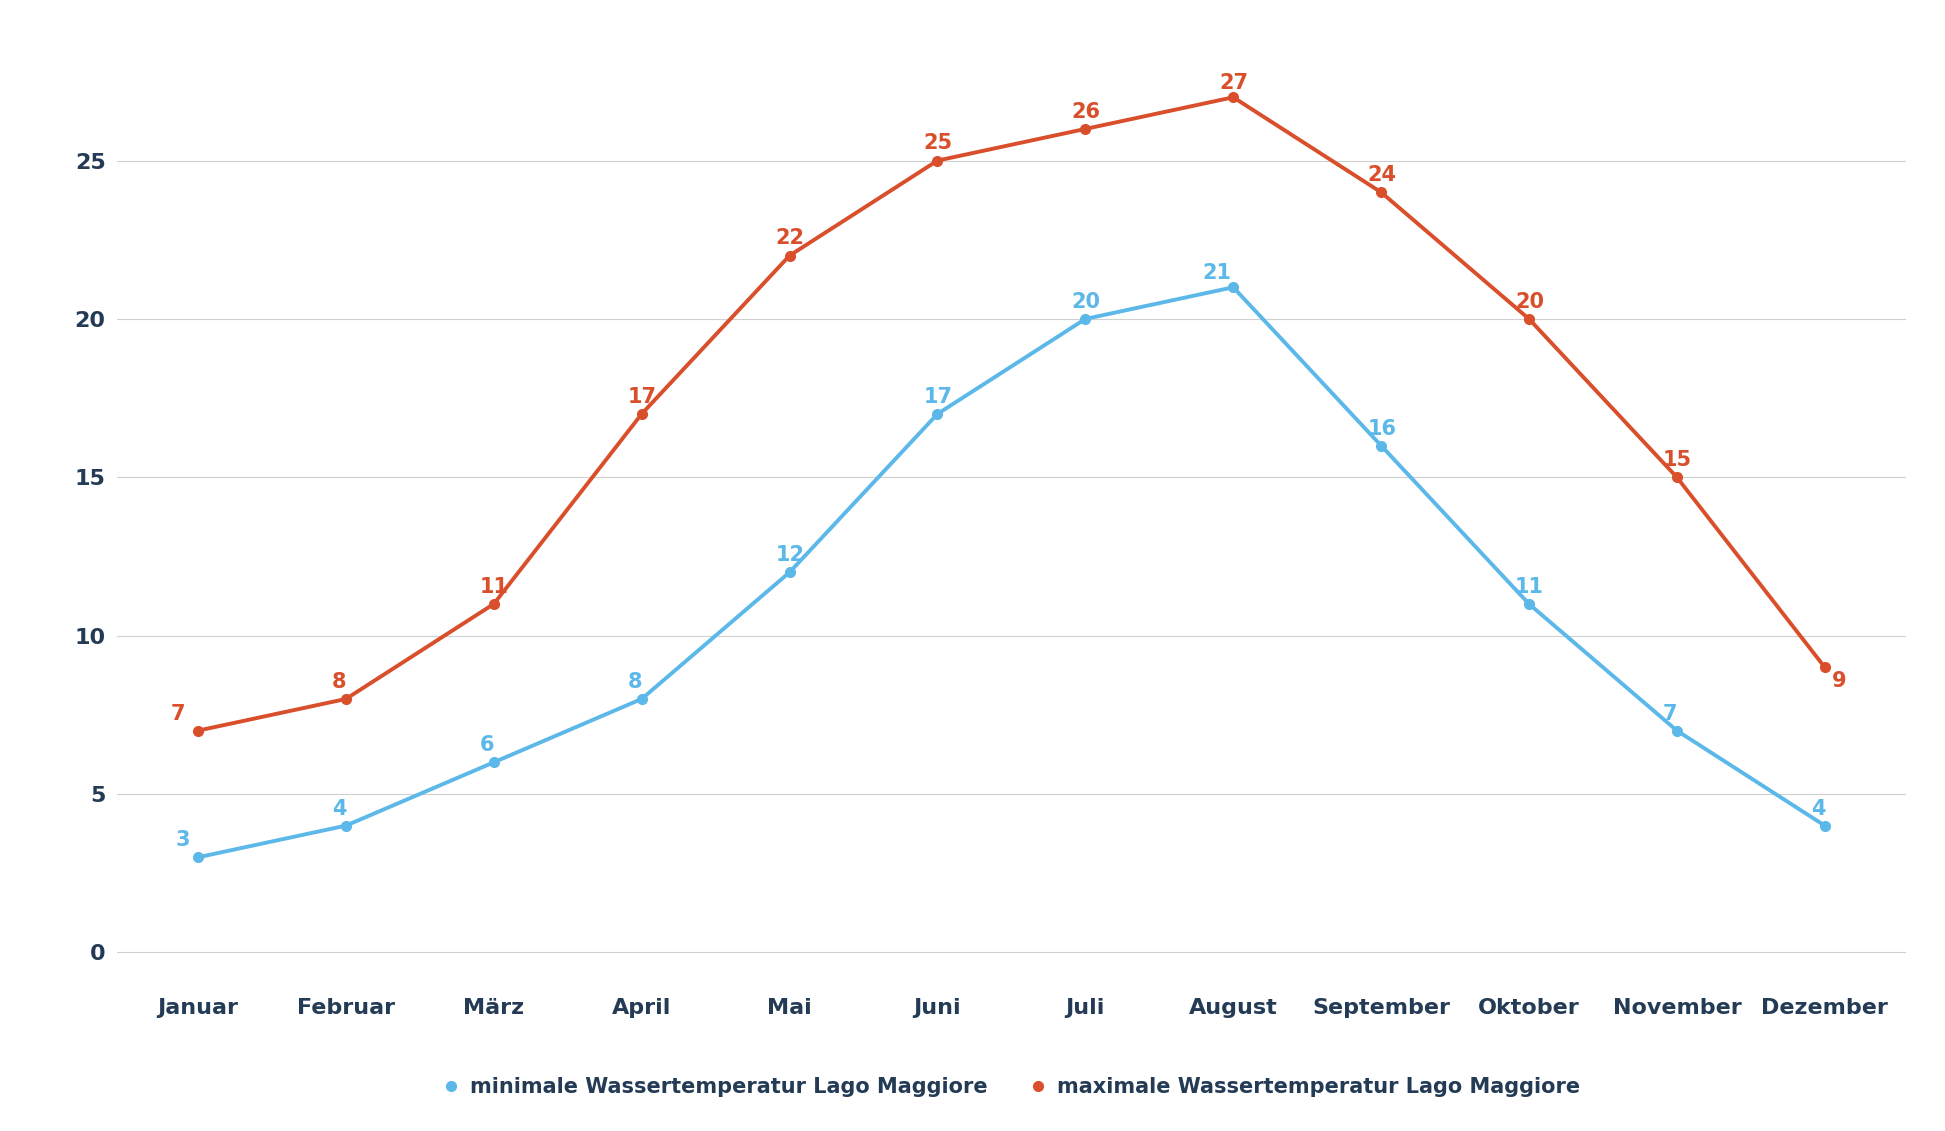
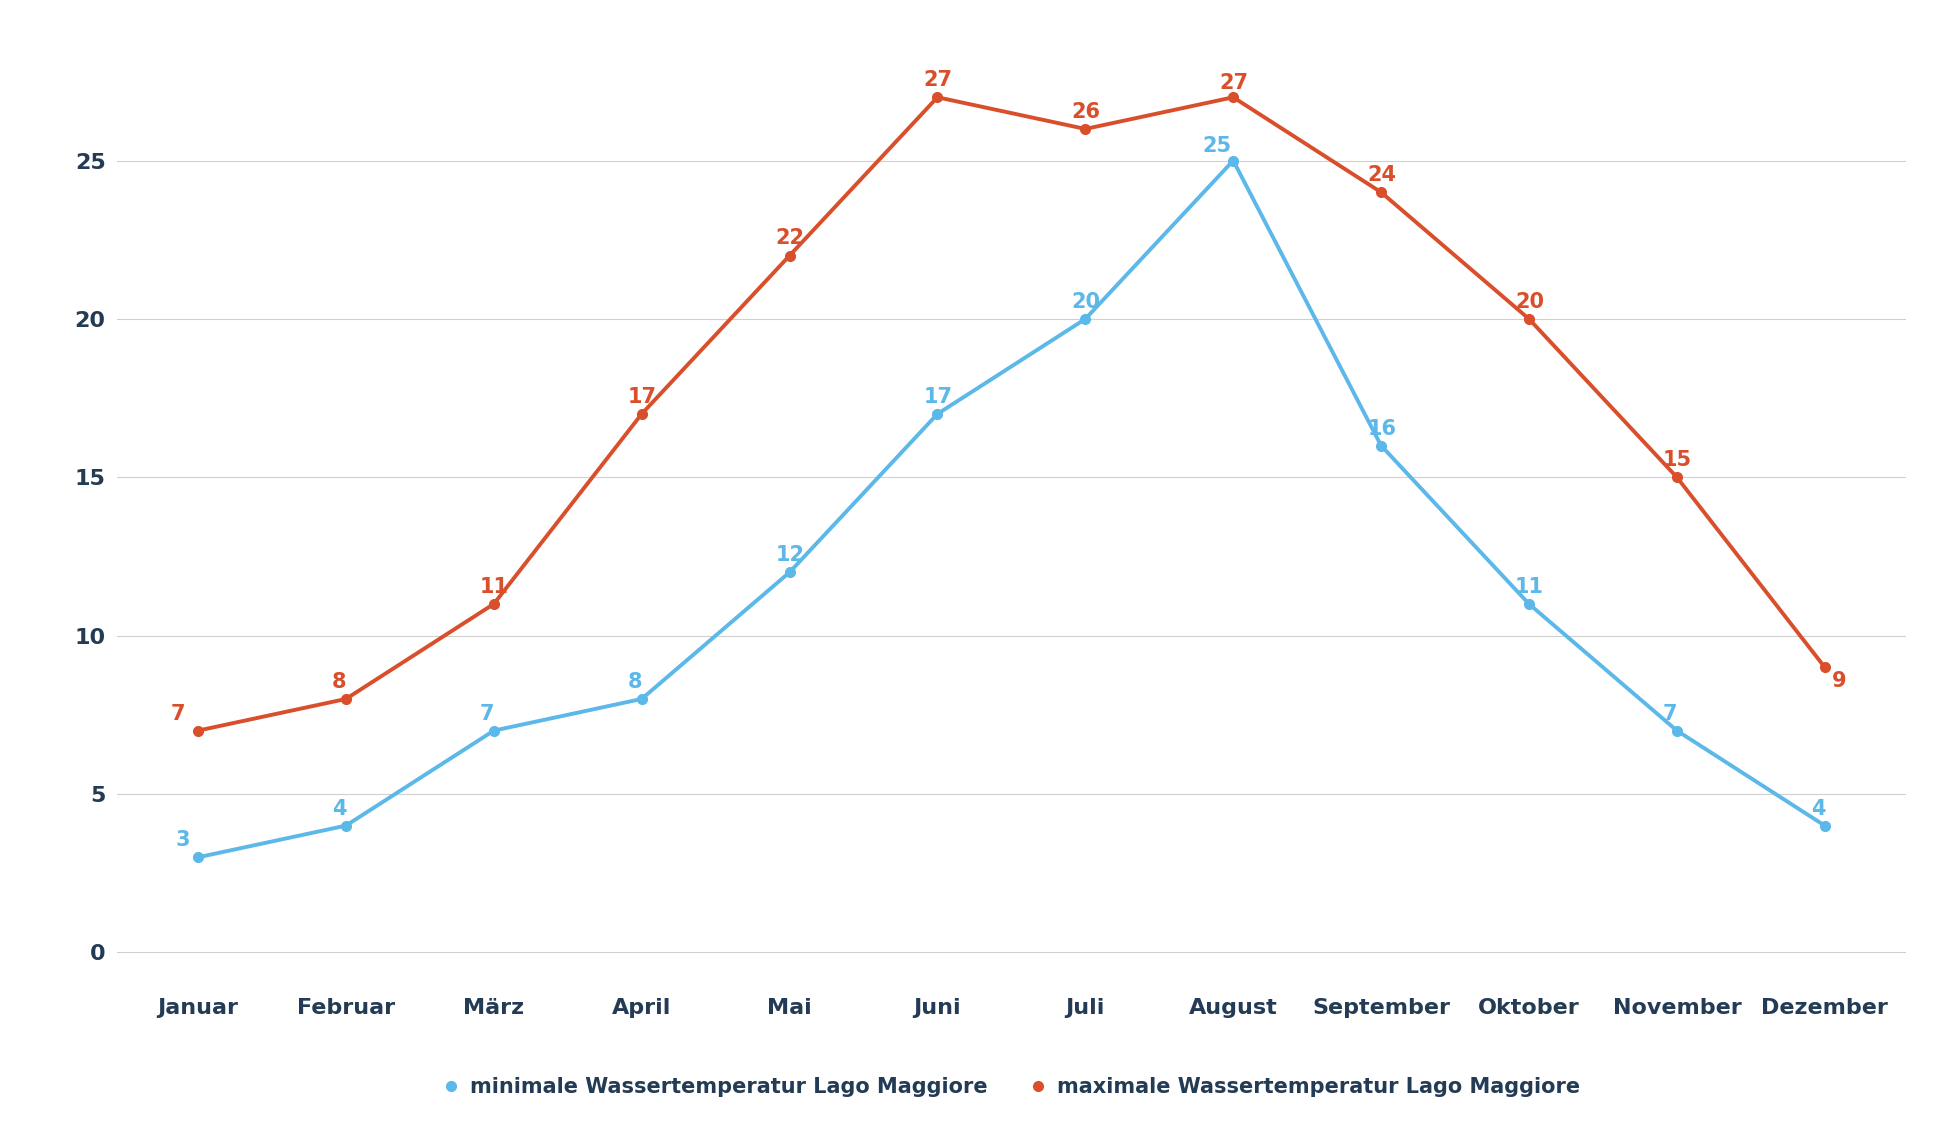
minimale Wassertemperatur Lago Maggiore/März: 6 -> 7
maximale Wassertemperatur Lago Maggiore/Juni: 25 -> 27
minimale Wassertemperatur Lago Maggiore/August: 21 -> 25
